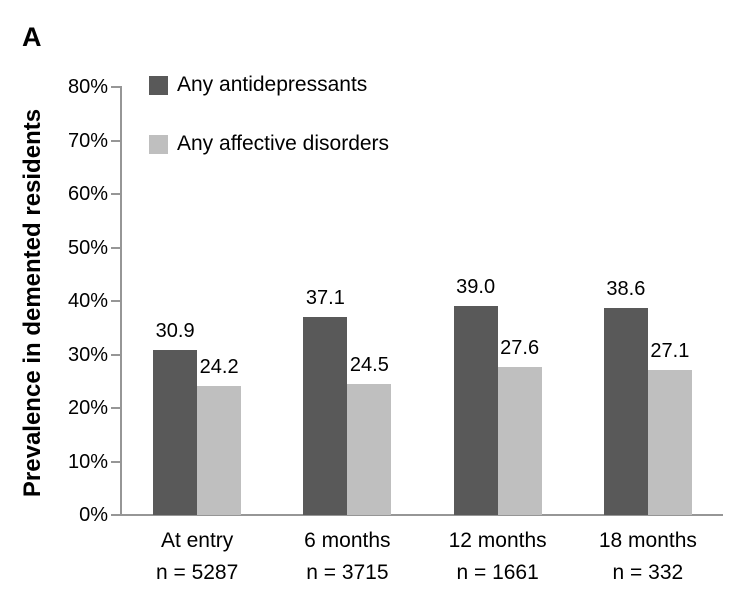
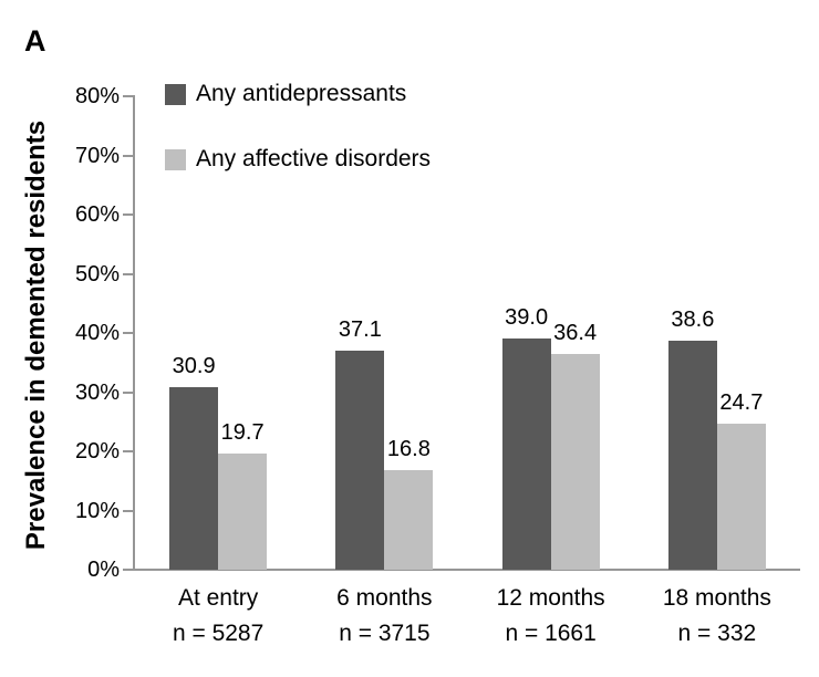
Any affective disorders/At entry: 24.2 -> 19.7
Any affective disorders/6 months: 24.5 -> 16.8
Any affective disorders/12 months: 27.6 -> 36.4
Any affective disorders/18 months: 27.1 -> 24.7
